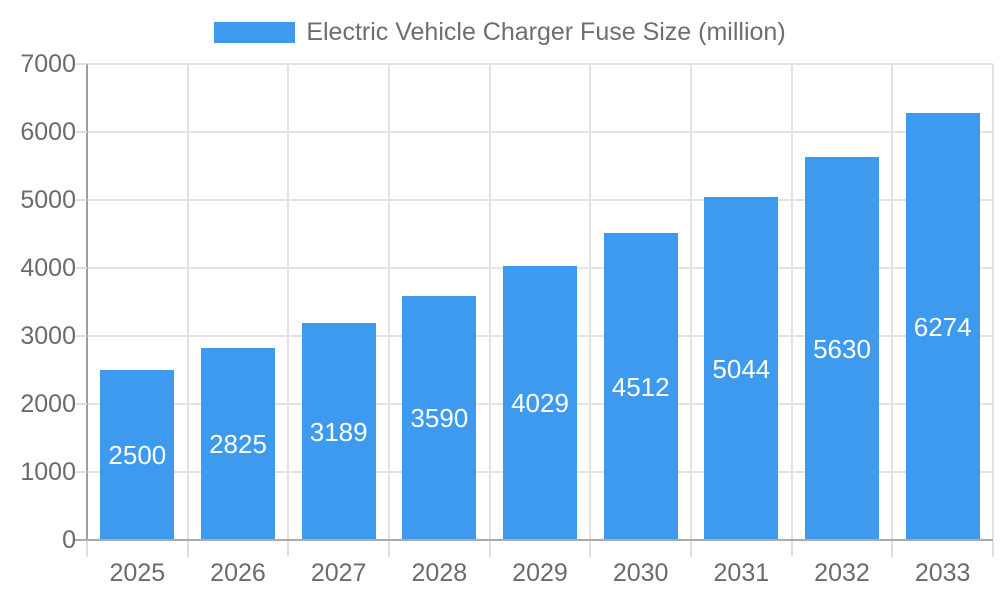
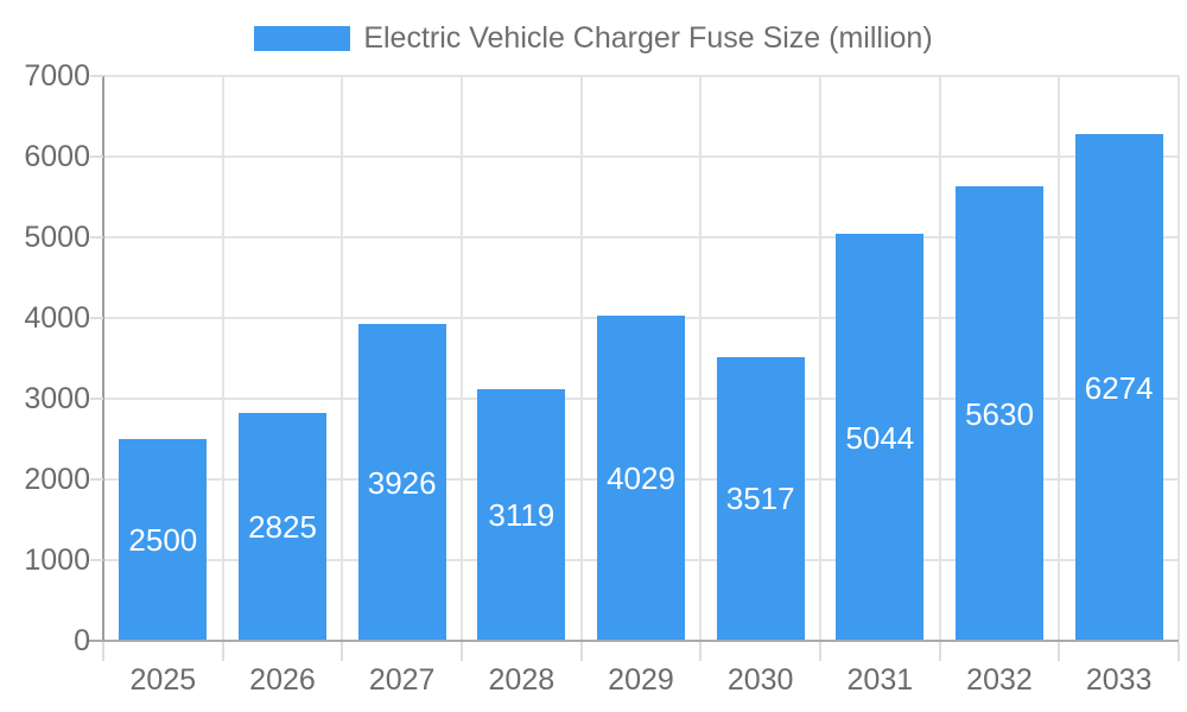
2027: 3189 -> 3926
2028: 3590 -> 3119
2030: 4512 -> 3517
